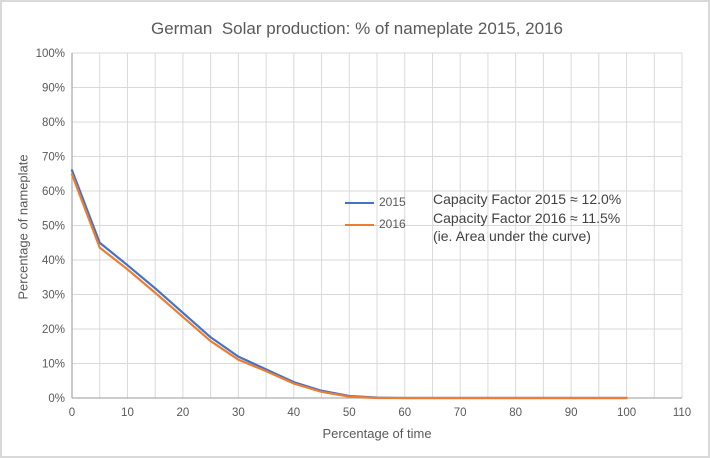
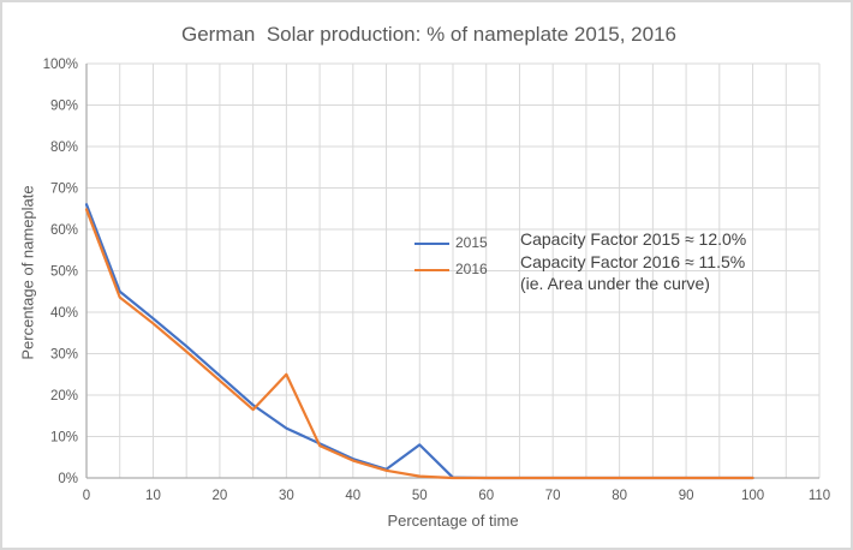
2016/30: 11% -> 25%
2015/50: 1% -> 8%
